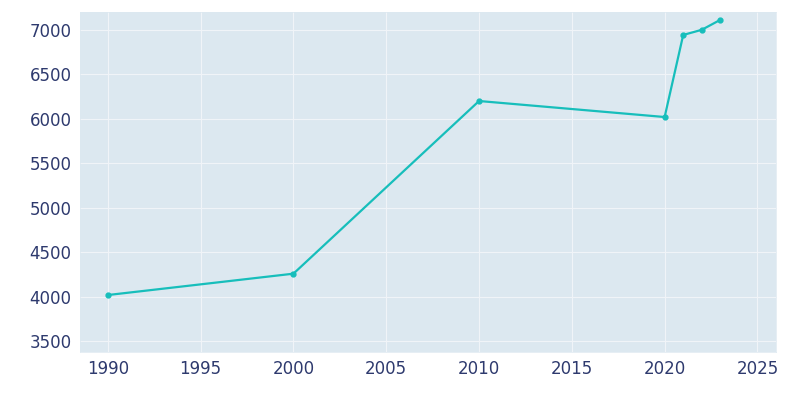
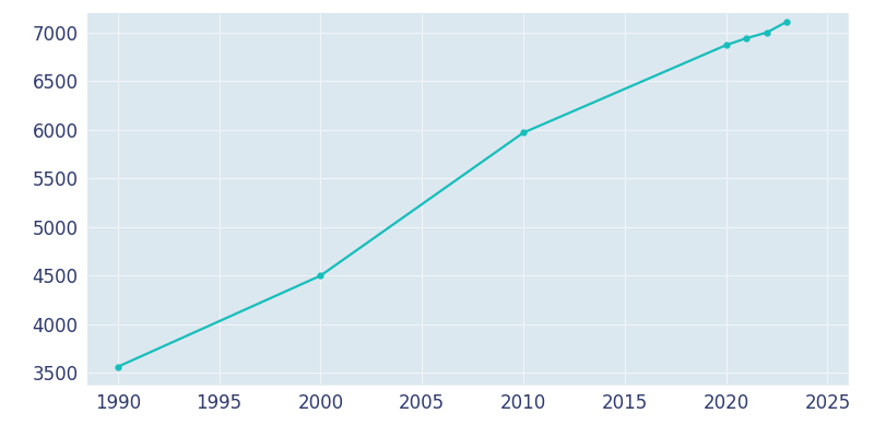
1990: 4020 -> 3560
2000: 4260 -> 4500
2010: 6200 -> 5970
2020: 6020 -> 6870
